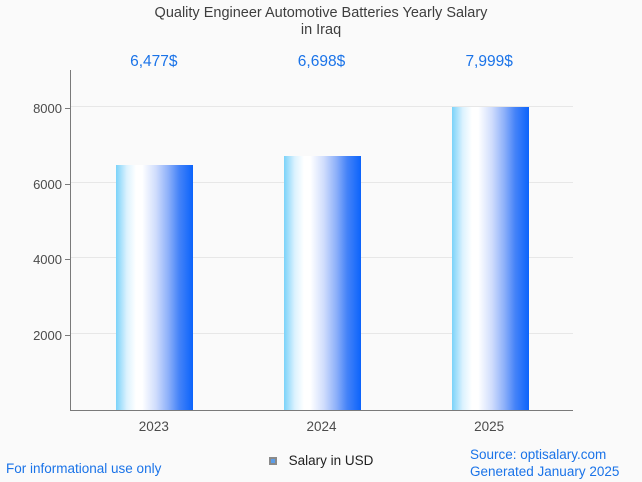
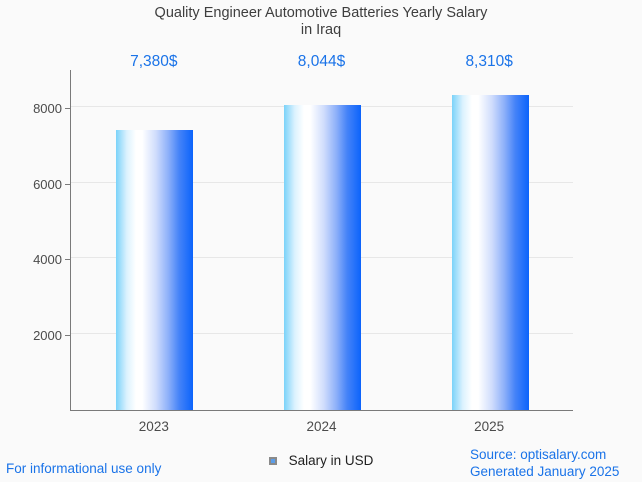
2023: 6,477 -> 7,380
2024: 6,698 -> 8,044
2025: 7,999 -> 8,310
